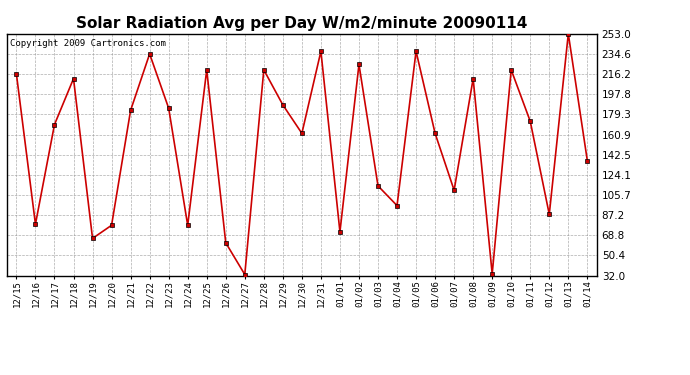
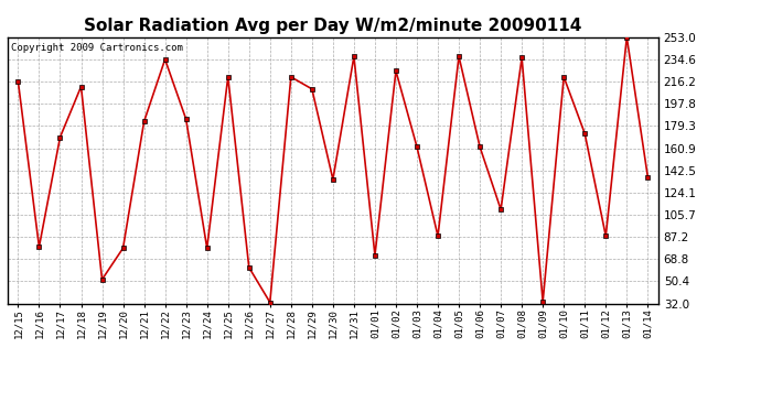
12/19: 66 -> 52
12/29: 188 -> 210
12/30: 162 -> 135
01/03: 114 -> 162
01/04: 96 -> 88
01/08: 212 -> 236
